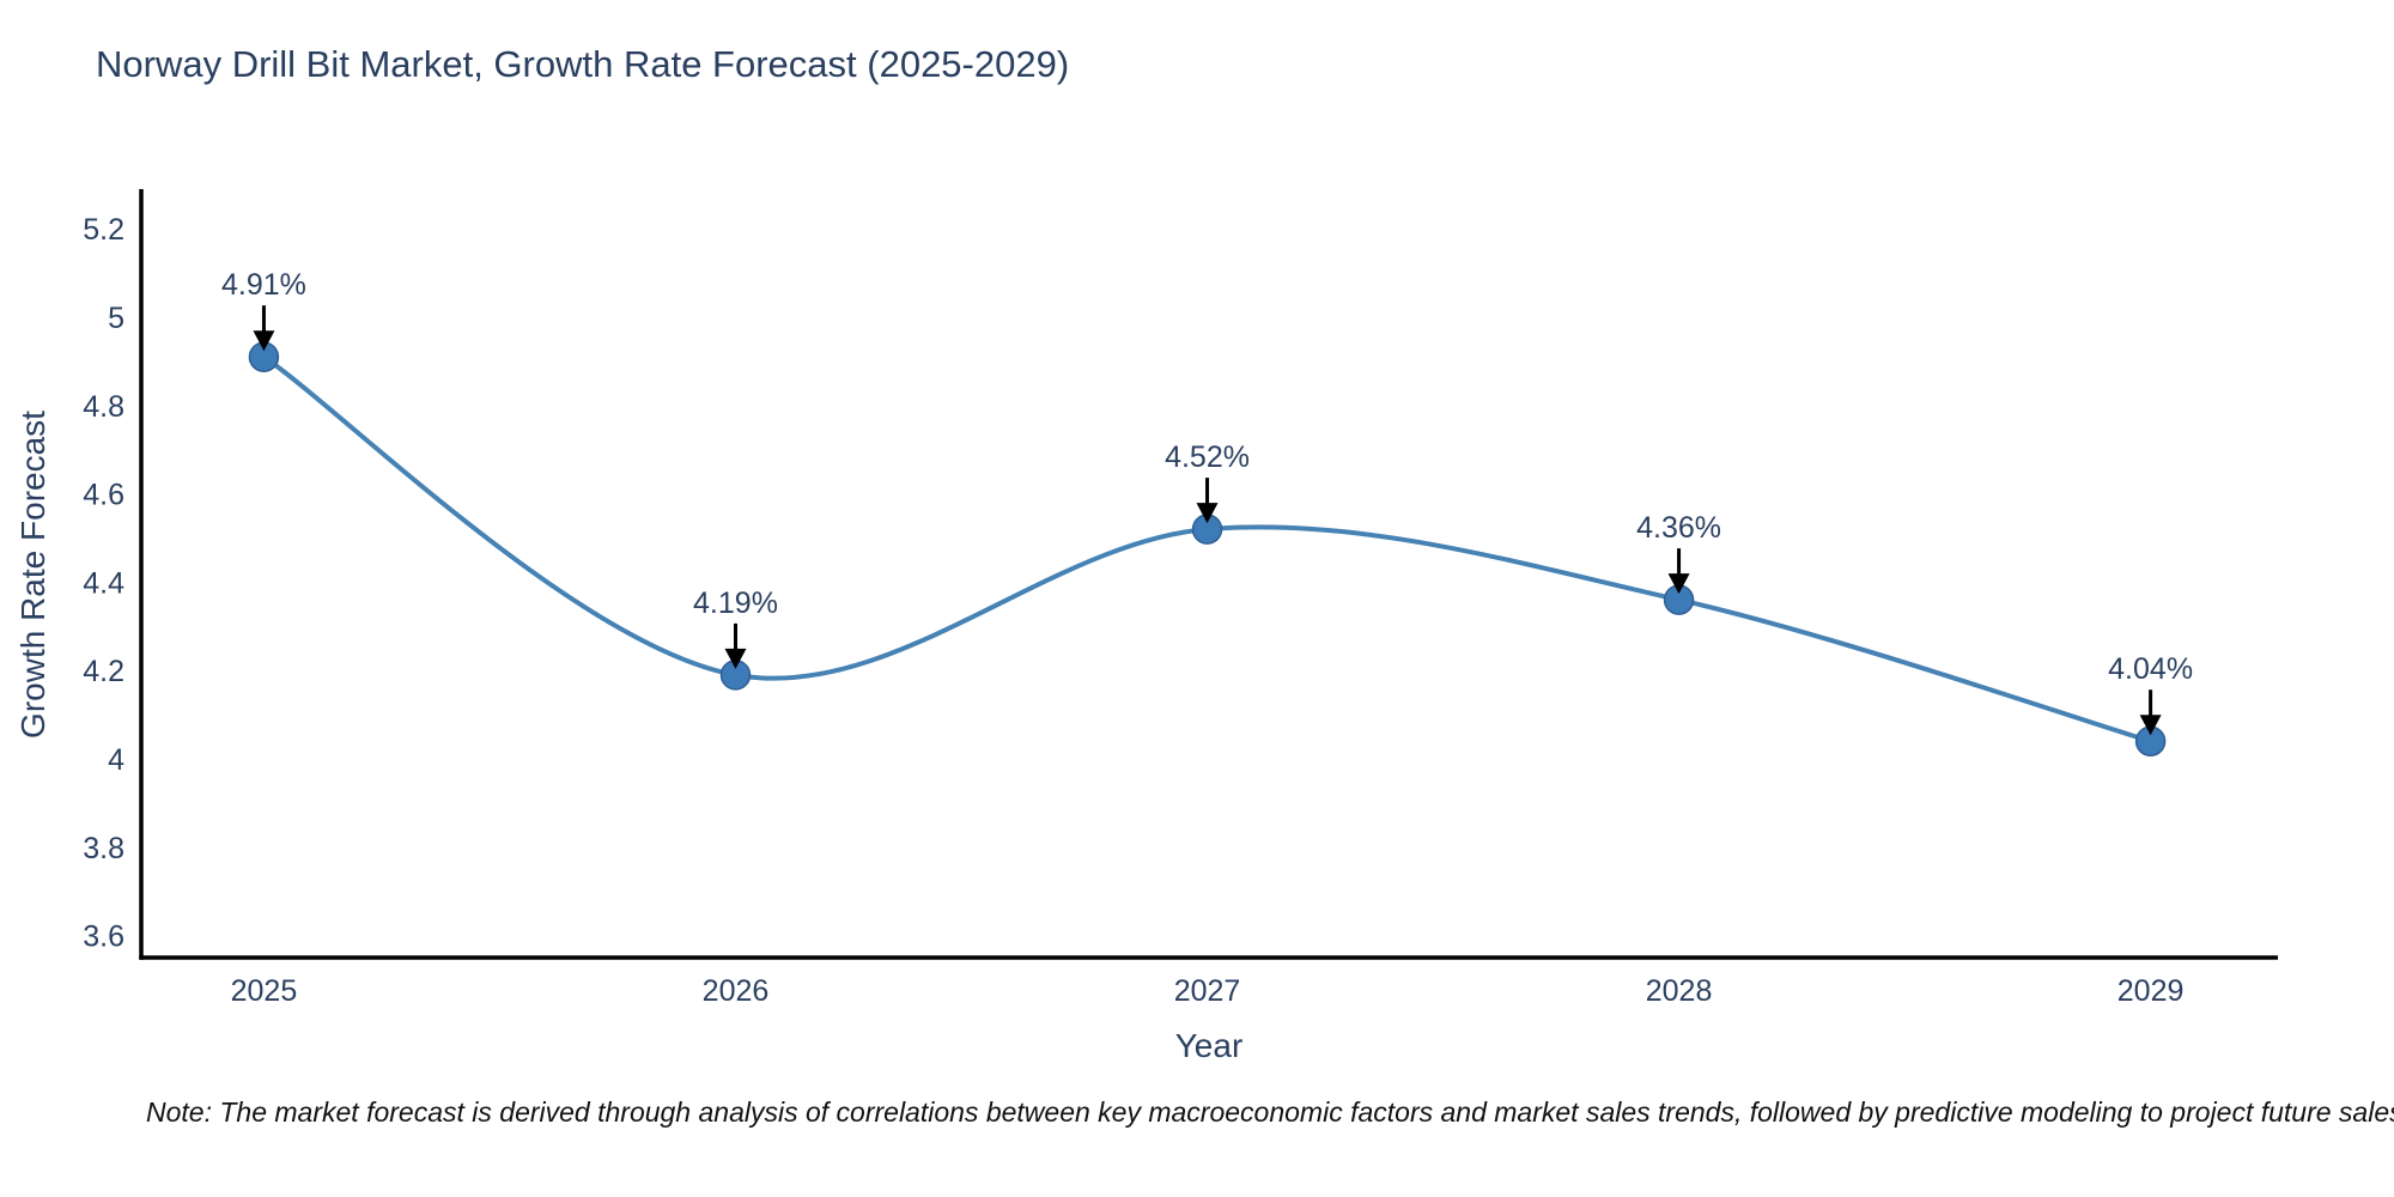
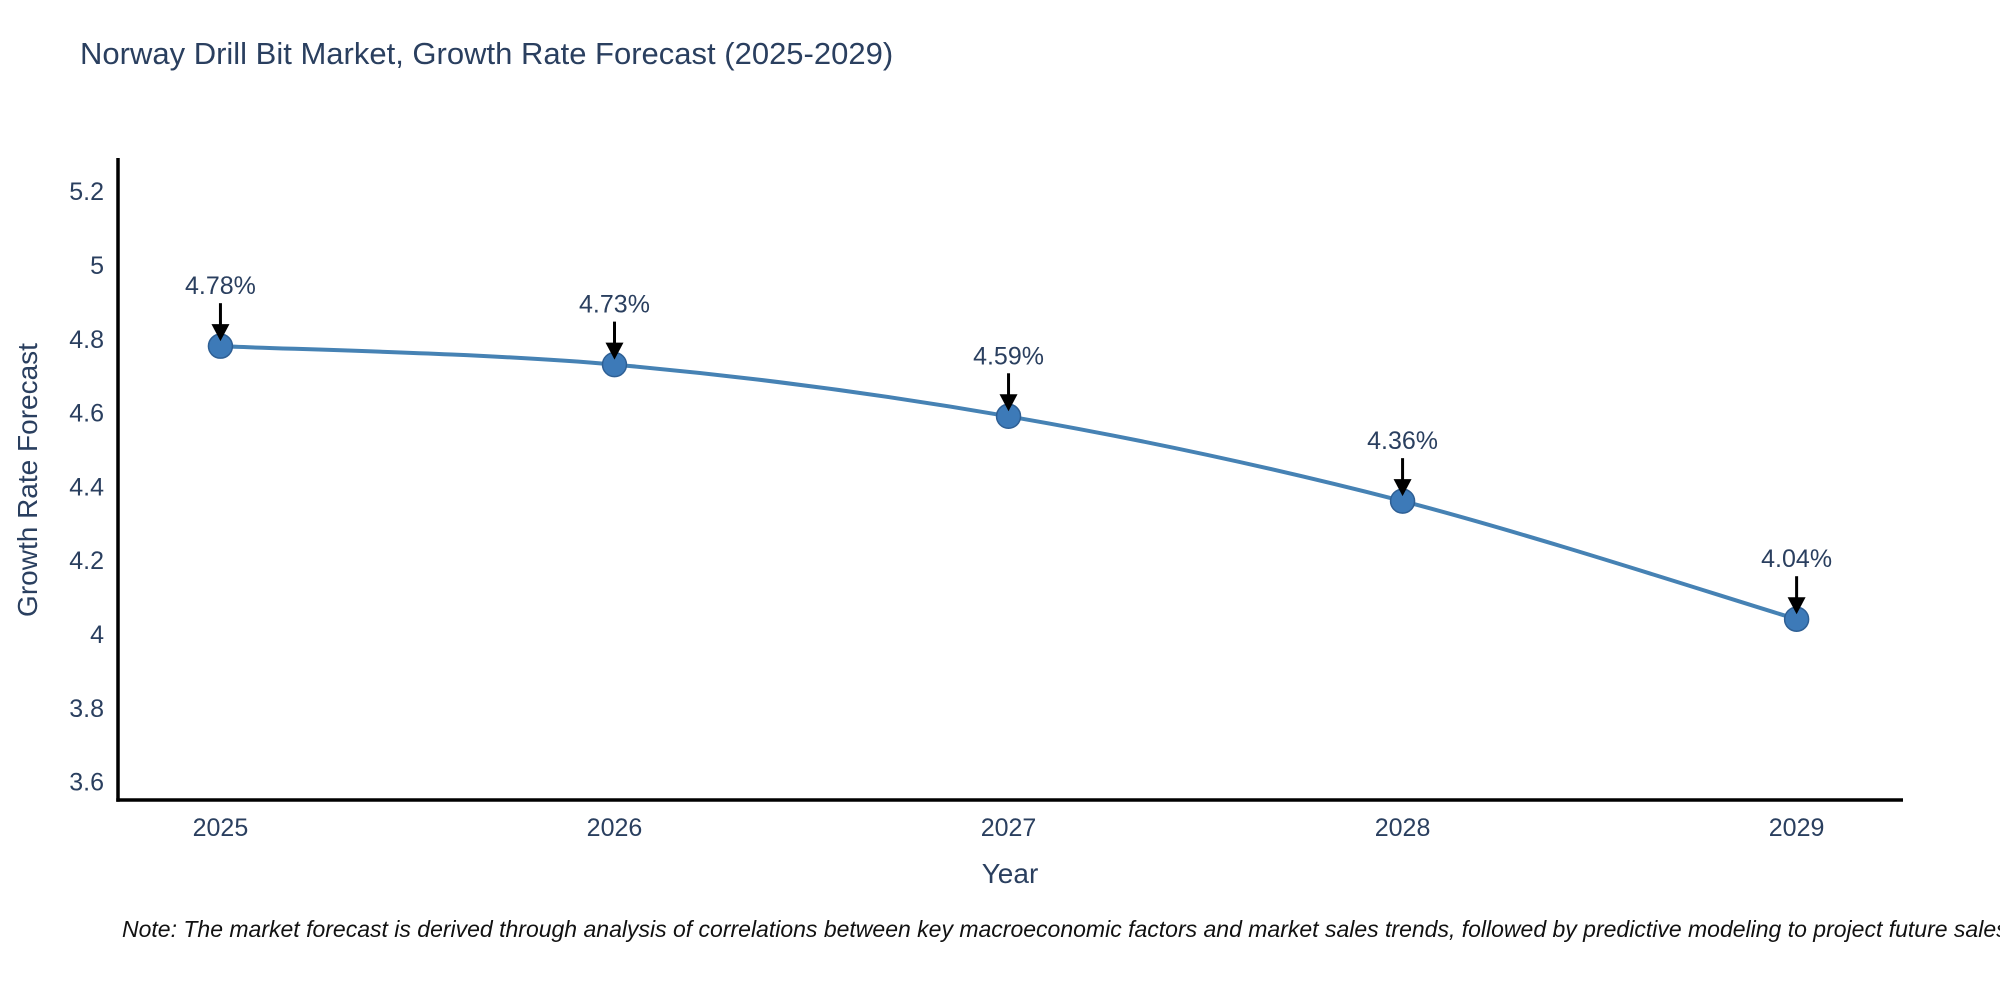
2025: 4.91% -> 4.78%
2026: 4.19% -> 4.73%
2027: 4.52% -> 4.59%
